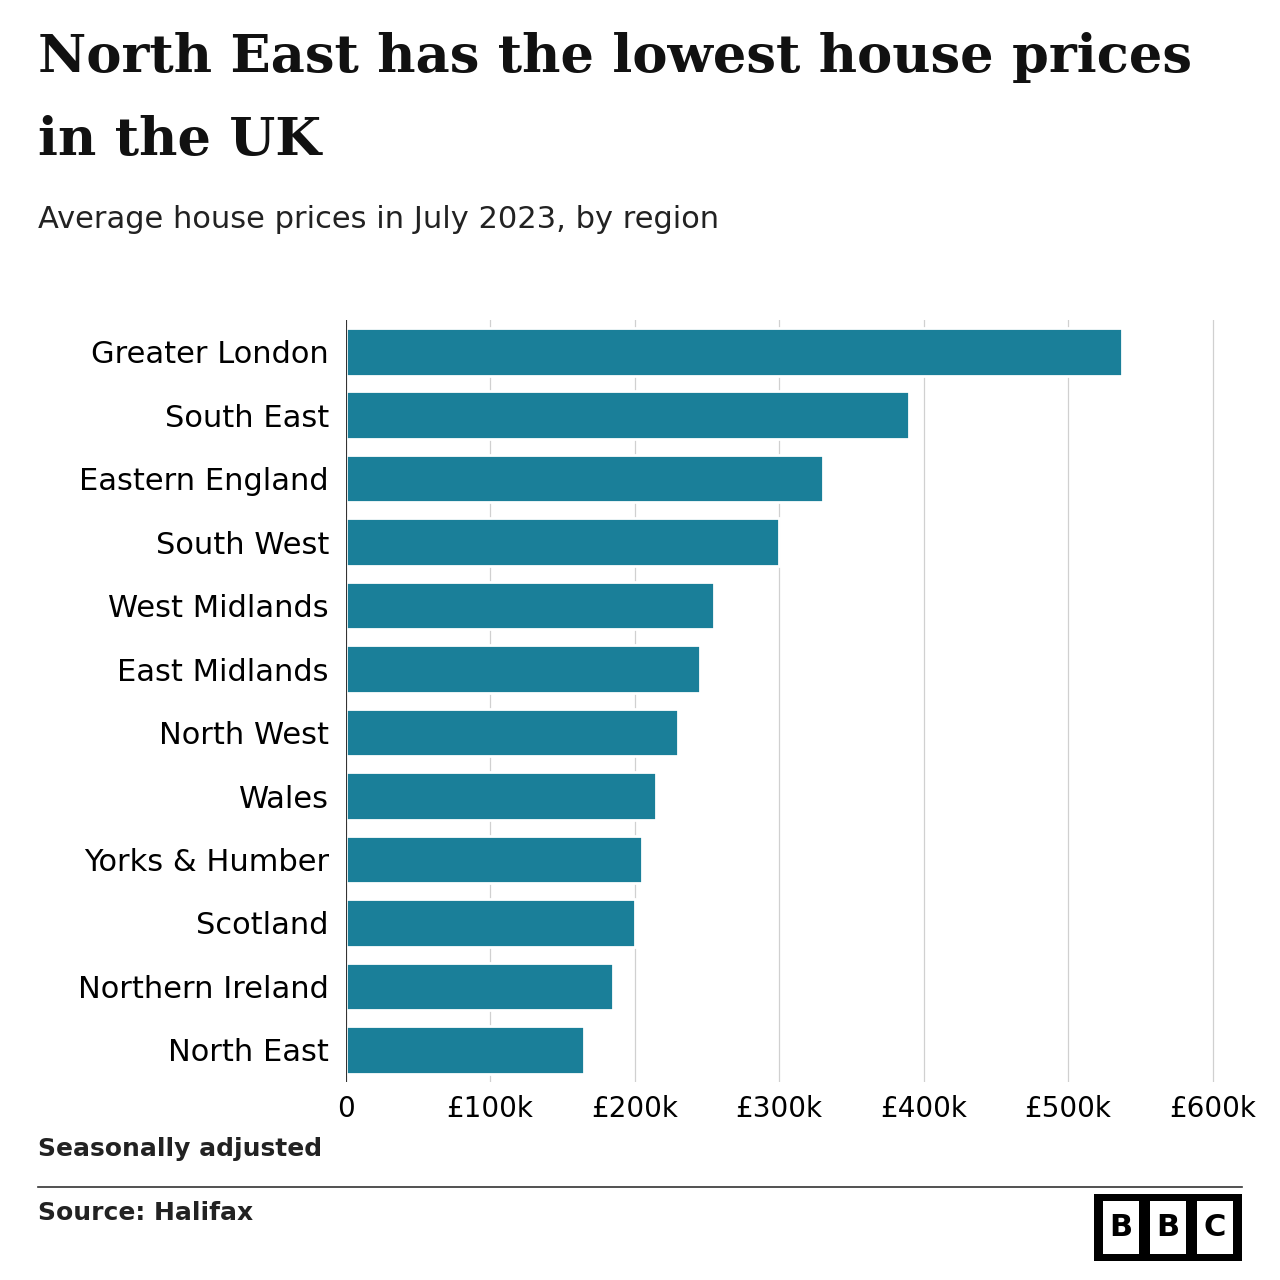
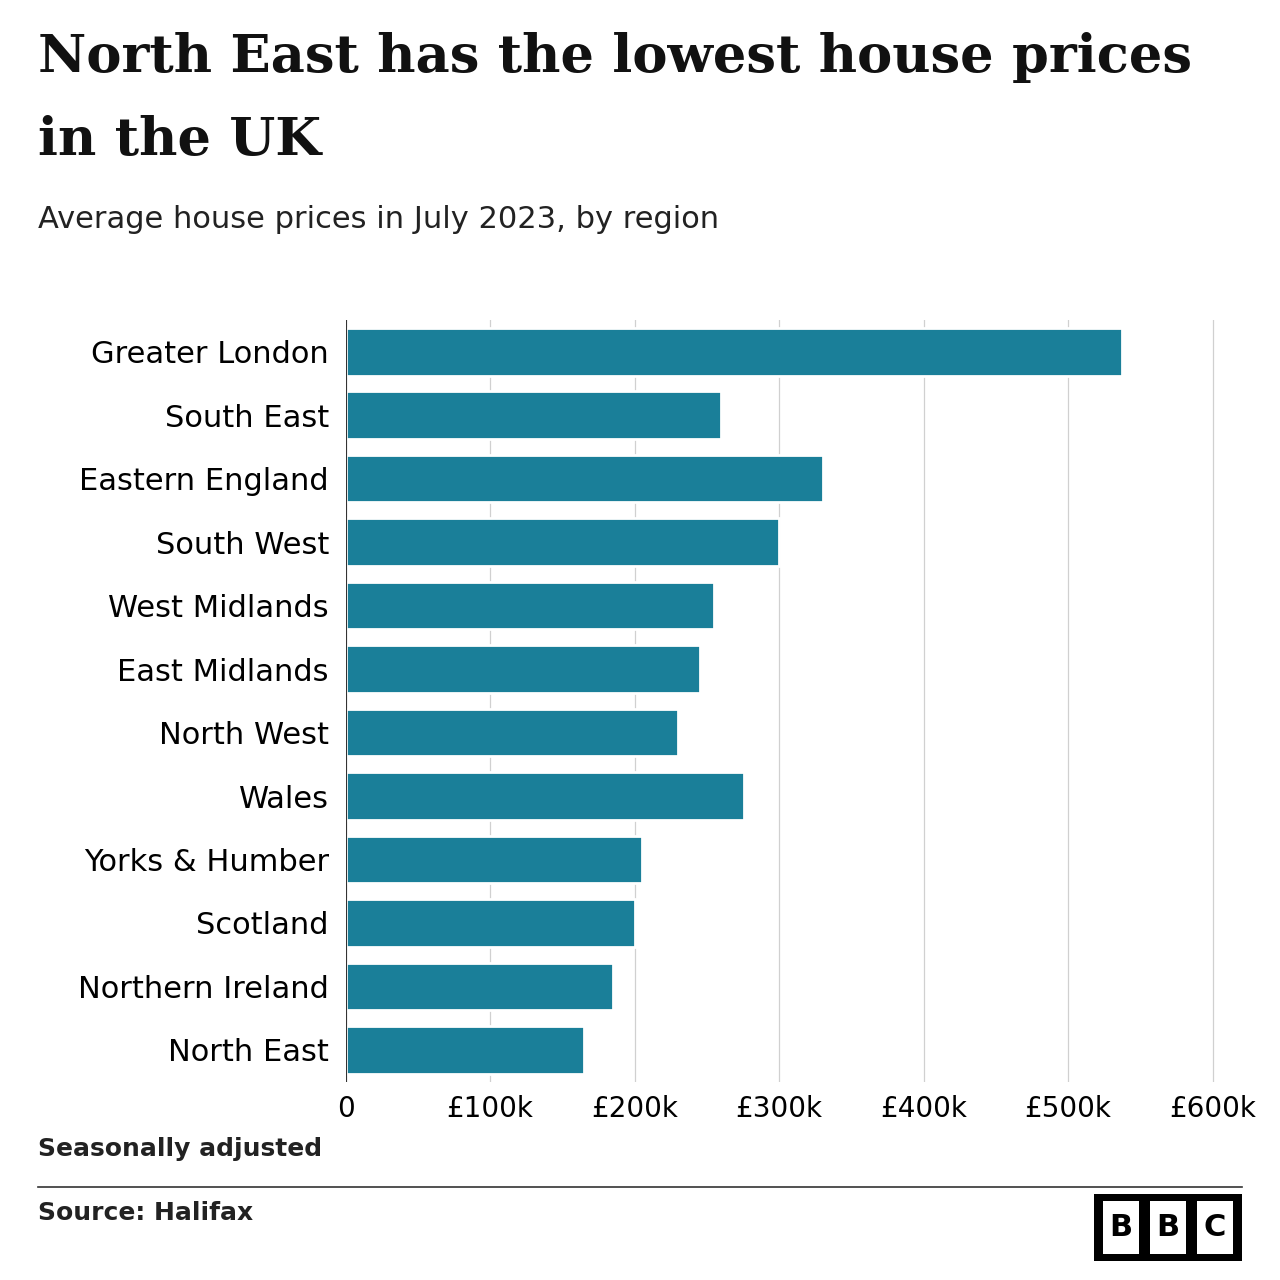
South East: £390k -> £260k
Wales: £215k -> £276k
